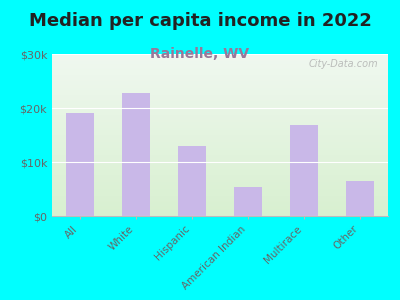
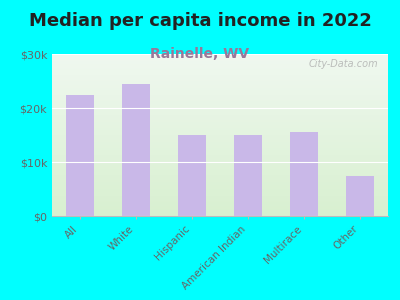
All: $19.0k -> $22.5k
White: $22.8k -> $24.5k
Hispanic: $13.0k -> $15.0k
American Indian: $5.4k -> $15.0k
Multirace: $16.8k -> $15.5k
Other: $6.4k -> $7.5k
